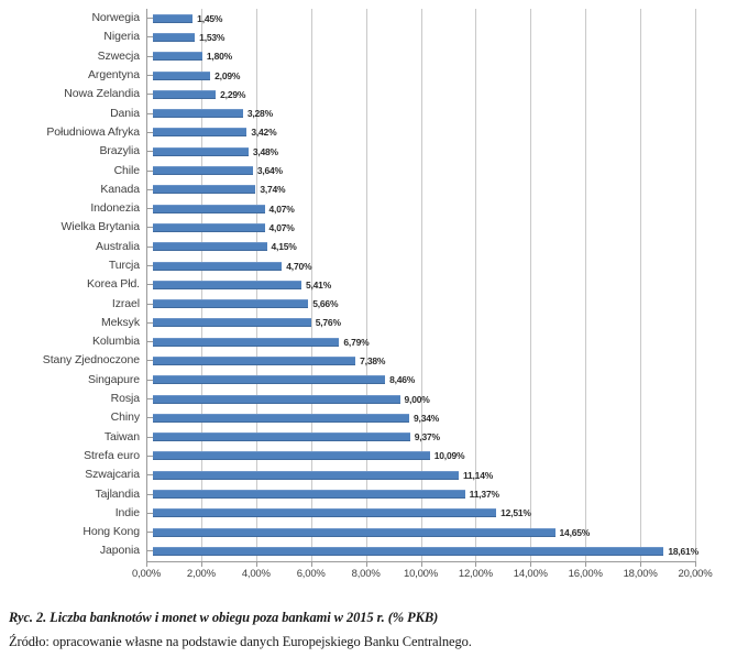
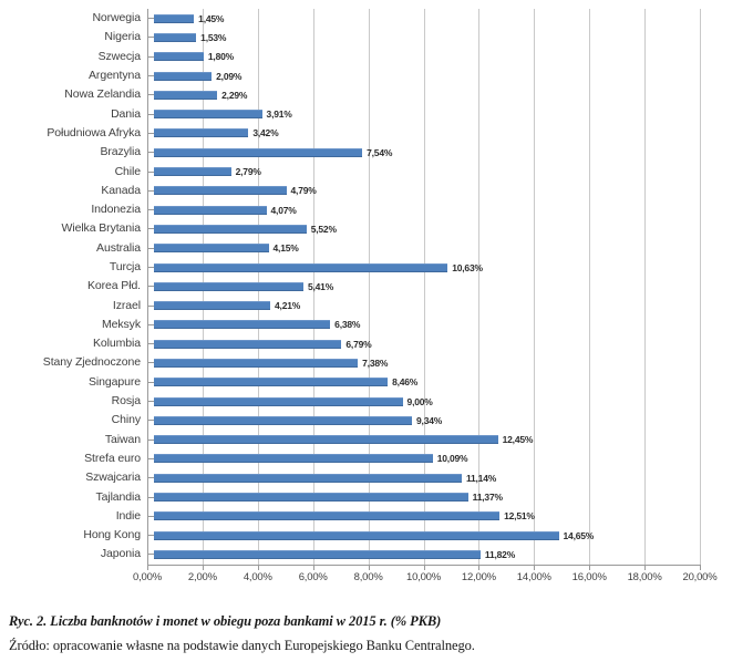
Dania: 3,28% -> 3,91%
Brazylia: 3,48% -> 7,54%
Chile: 3,64% -> 2,79%
Kanada: 3,74% -> 4,79%
Wielka Brytania: 4,07% -> 5,52%
Turcja: 4,70% -> 10,63%
Izrael: 5,66% -> 4,21%
Meksyk: 5,76% -> 6,38%
Taiwan: 9,37% -> 12,45%
Japonia: 18,61% -> 11,82%
